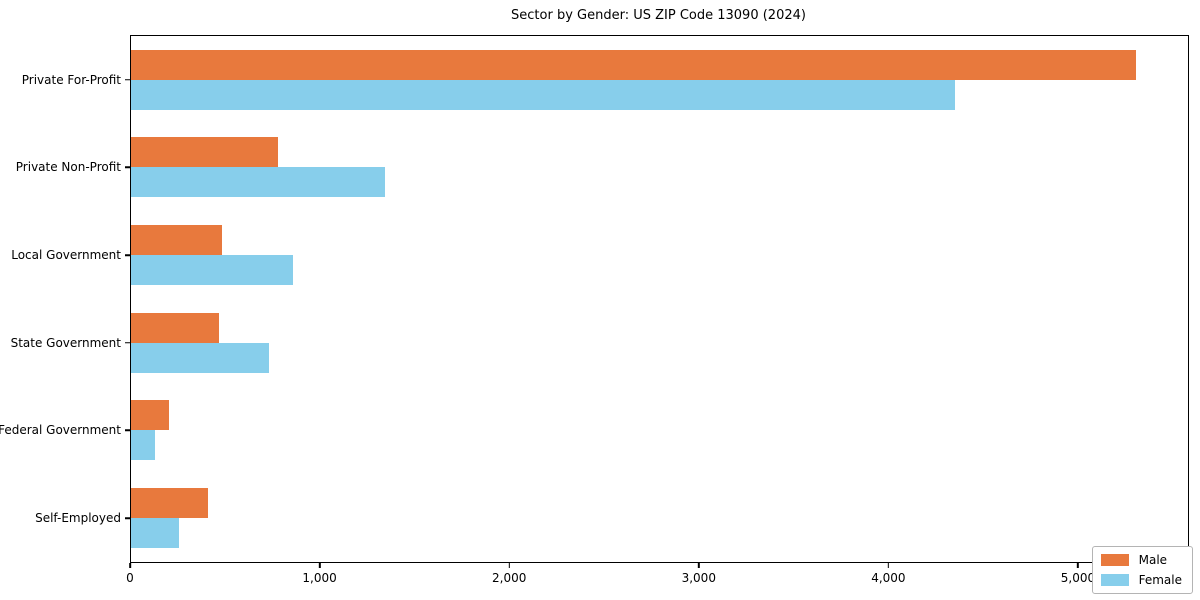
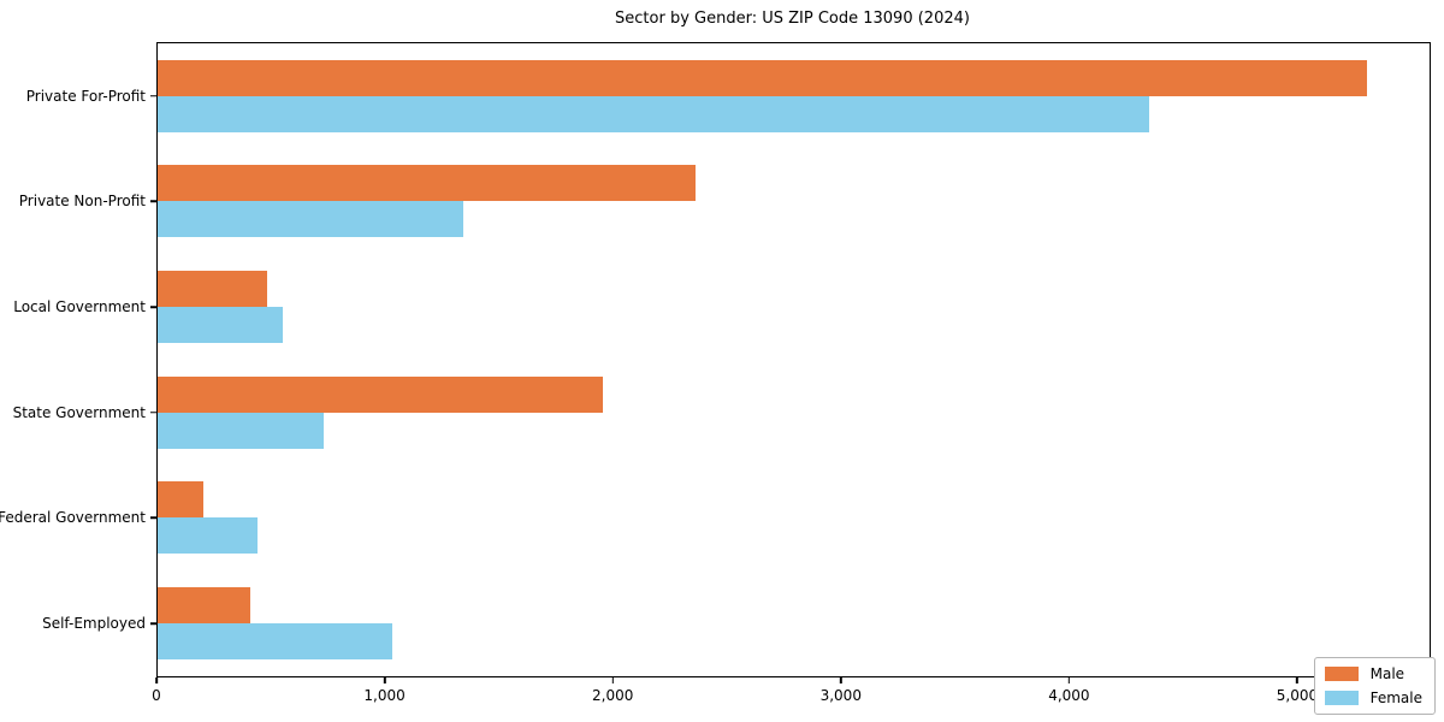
Male/Private Non-Profit: 780 -> 2360
Female/Local Government: 860 -> 550
Male/State Government: 460 -> 1950
Female/Federal Government: 120 -> 440
Female/Self-Employed: 260 -> 1030
